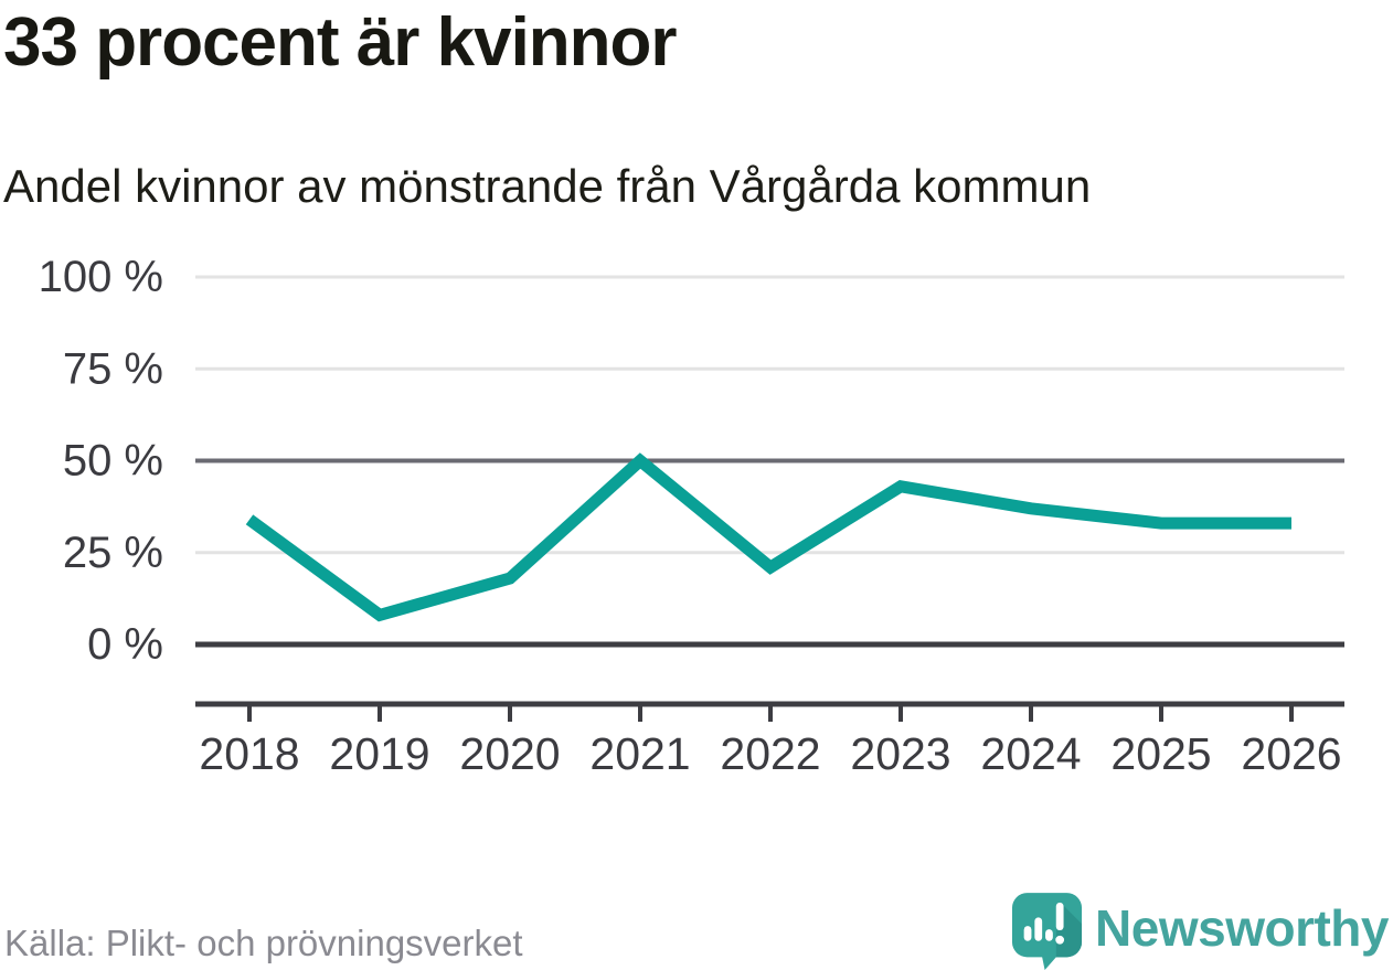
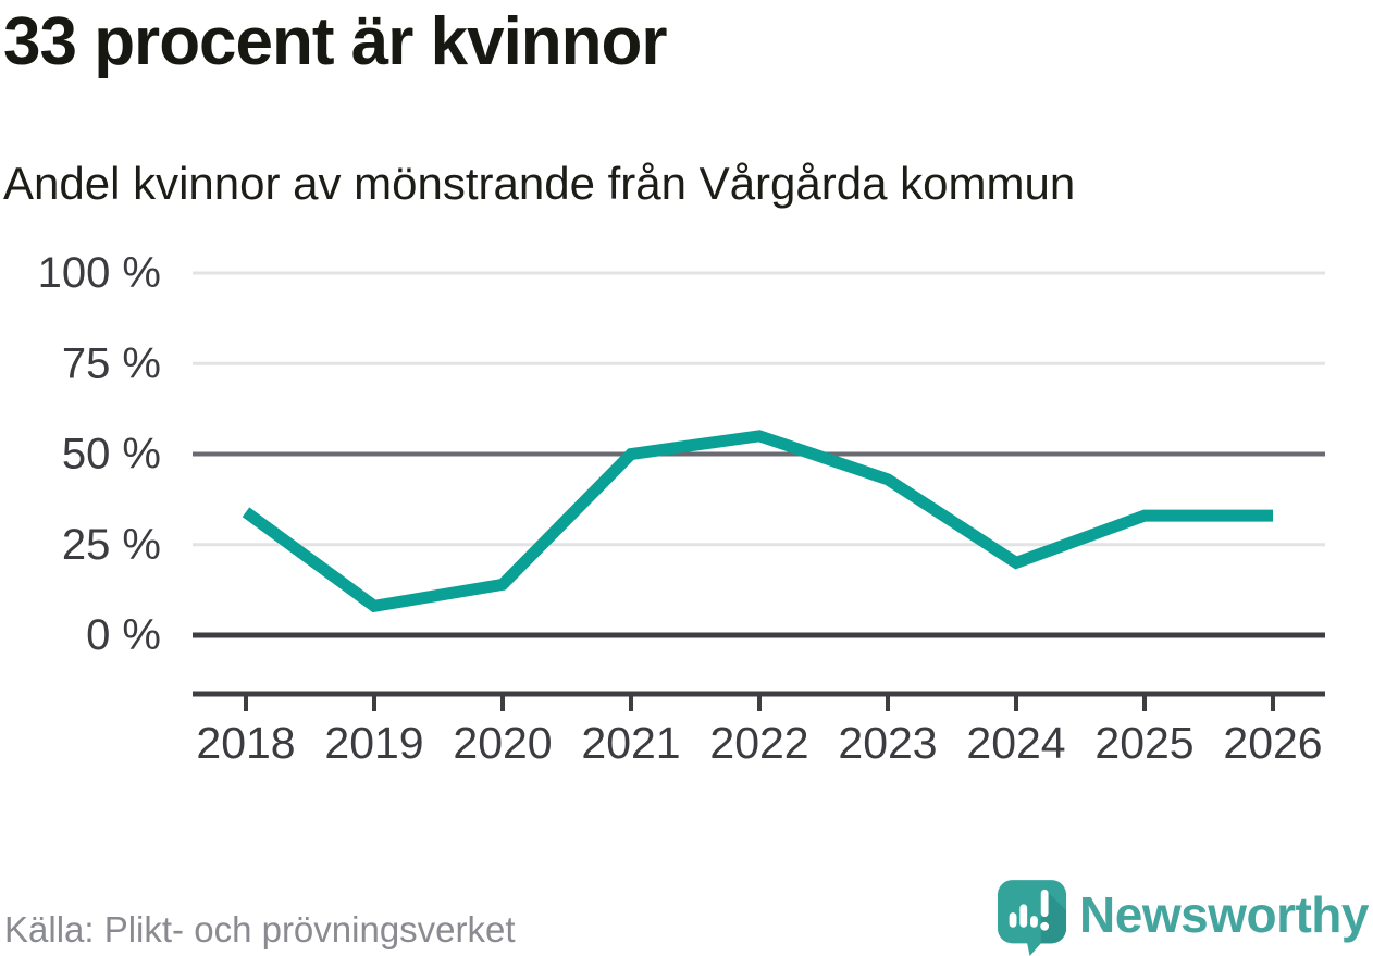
2020: 18% -> 14%
2022: 21% -> 55%
2024: 37% -> 20%
